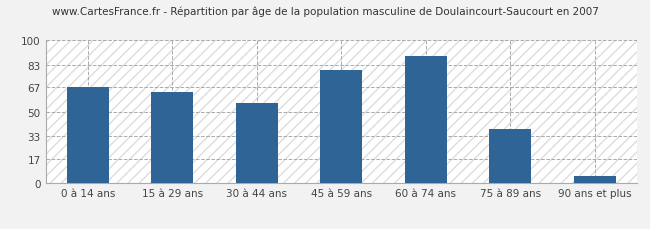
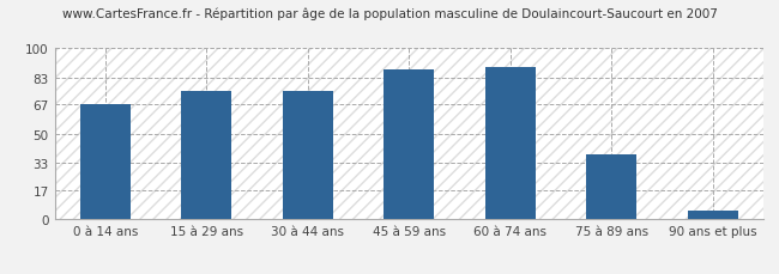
15 à 29 ans: 64 -> 75
30 à 44 ans: 56 -> 75
45 à 59 ans: 79 -> 88
